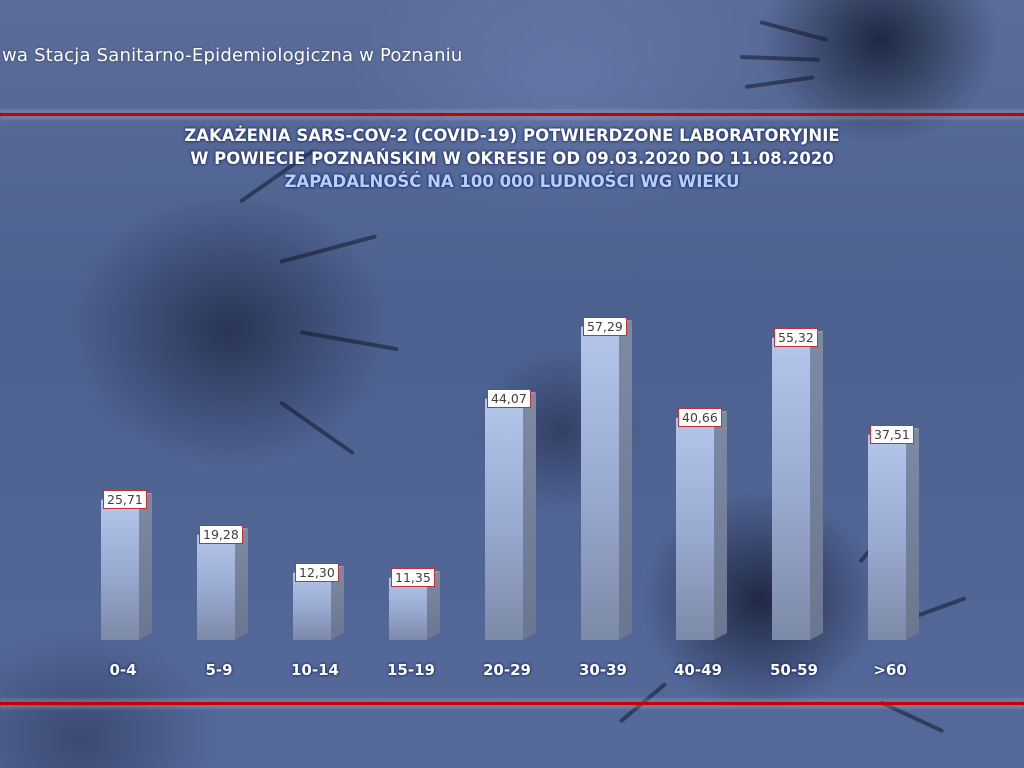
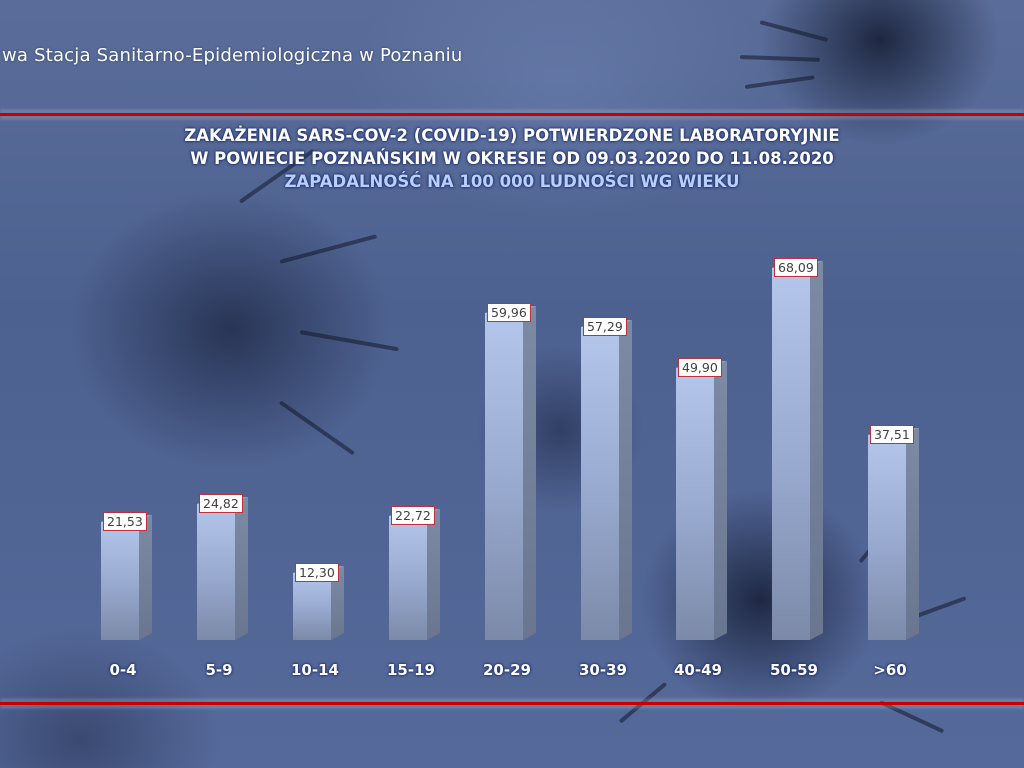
0-4: 25,71 -> 21,53
5-9: 19,28 -> 24,82
15-19: 11,35 -> 22,72
20-29: 44,07 -> 59,96
40-49: 40,66 -> 49,90
50-59: 55,32 -> 68,09
